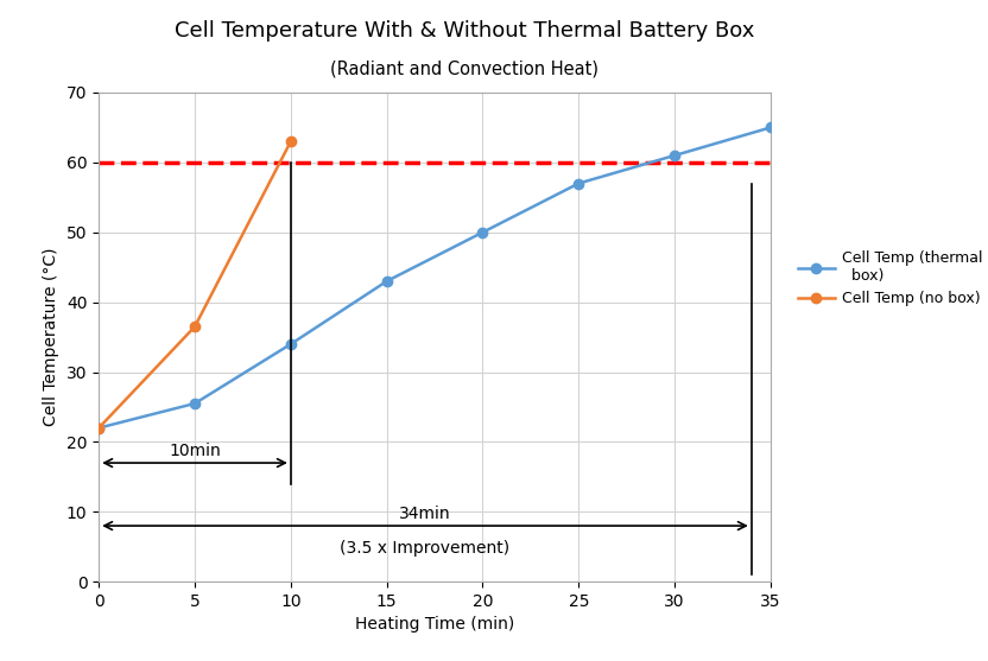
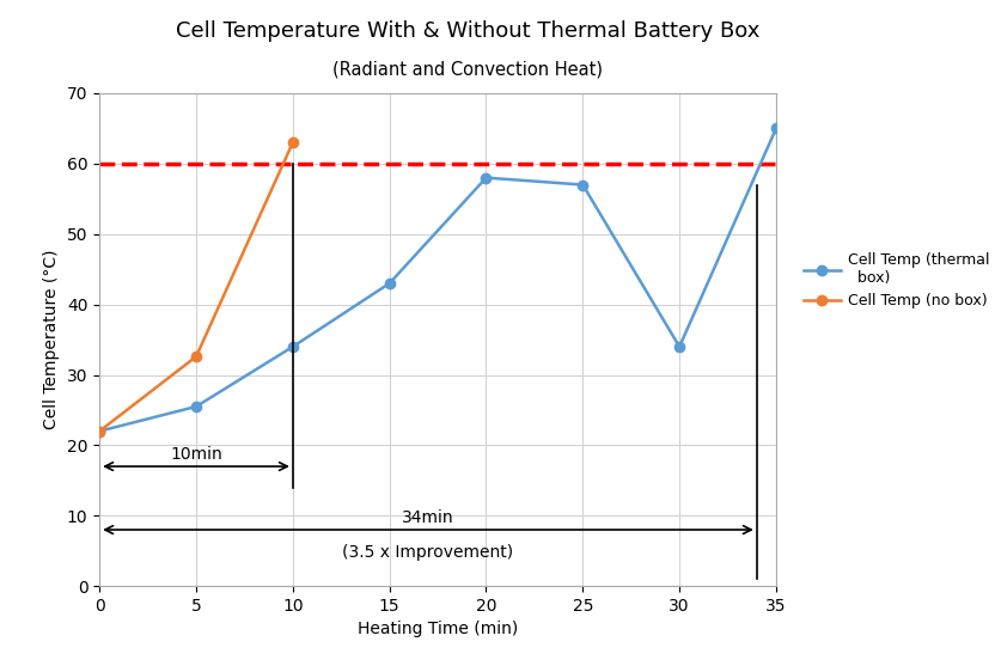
Cell Temp (no box)/5: 36.5 -> 32.6
Cell Temp (thermal box)/20: 50.0 -> 58.0
Cell Temp (thermal box)/30: 61.0 -> 34.0
